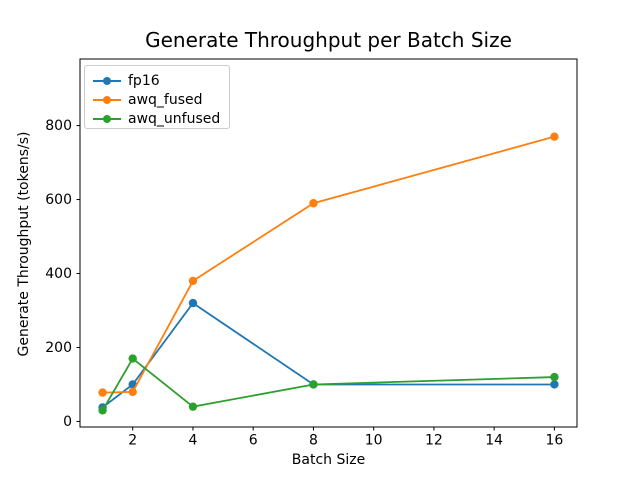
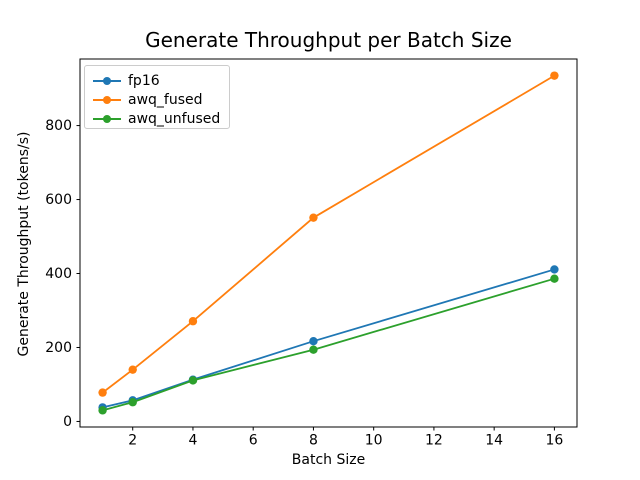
fp16/2: 100 -> 60
awq_fused/2: 80 -> 140
awq_unfused/2: 170 -> 50
fp16/4: 320 -> 110
awq_fused/4: 380 -> 270
awq_unfused/4: 40 -> 110
fp16/8: 100 -> 220
awq_fused/8: 590 -> 550
awq_unfused/8: 100 -> 190
fp16/16: 100 -> 410
awq_fused/16: 770 -> 940
awq_unfused/16: 120 -> 390
